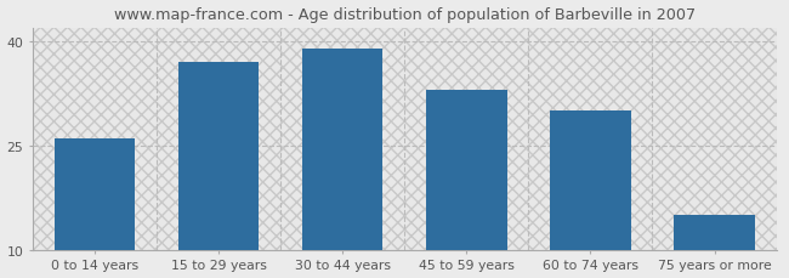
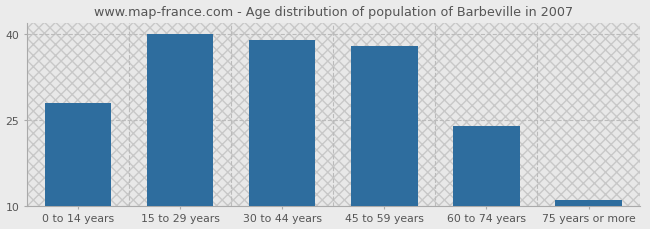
0 to 14 years: 26 -> 28
15 to 29 years: 37 -> 40
45 to 59 years: 33 -> 38
60 to 74 years: 30 -> 24
75 years or more: 15 -> 11
